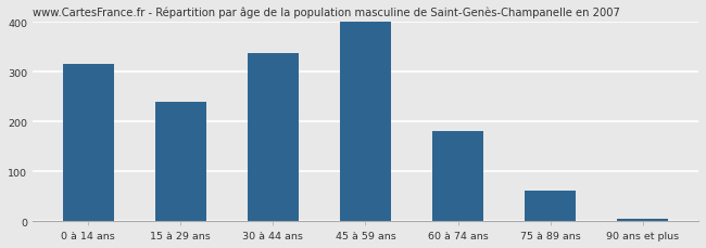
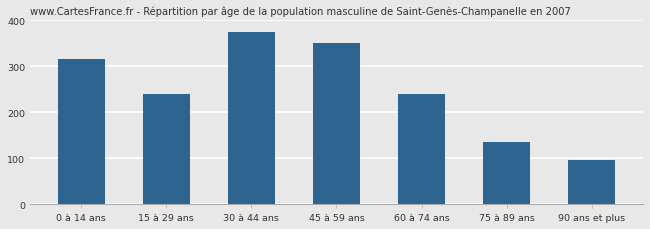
30 à 44 ans: 338 -> 375
45 à 59 ans: 400 -> 350
60 à 74 ans: 180 -> 240
75 à 89 ans: 62 -> 135
90 ans et plus: 5 -> 95
